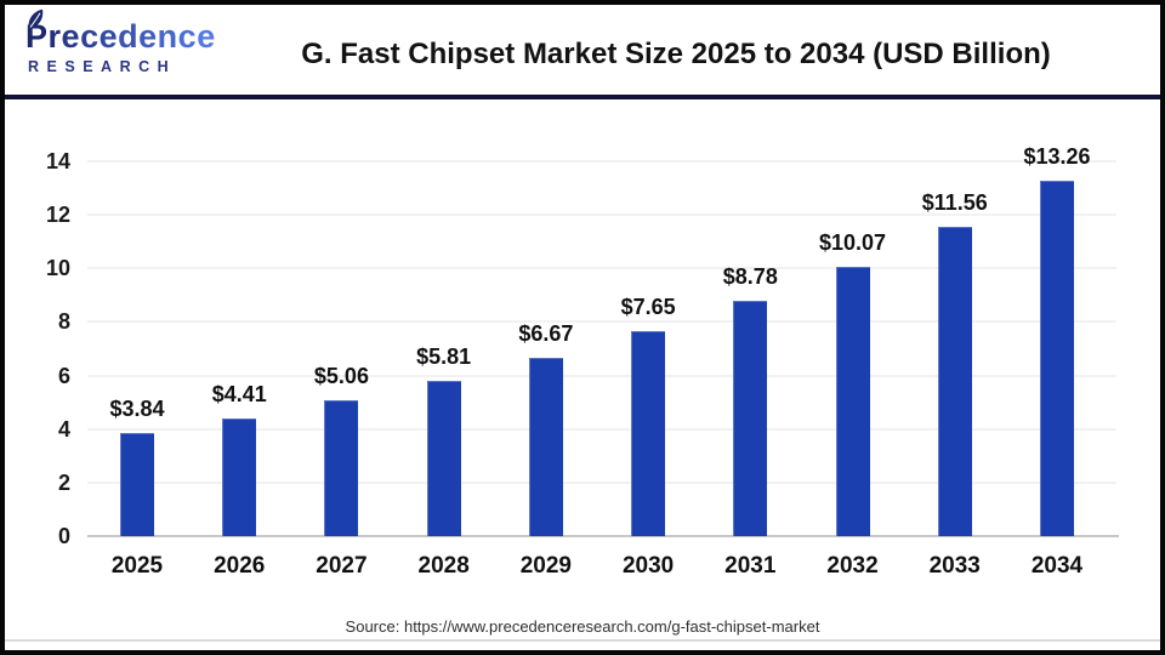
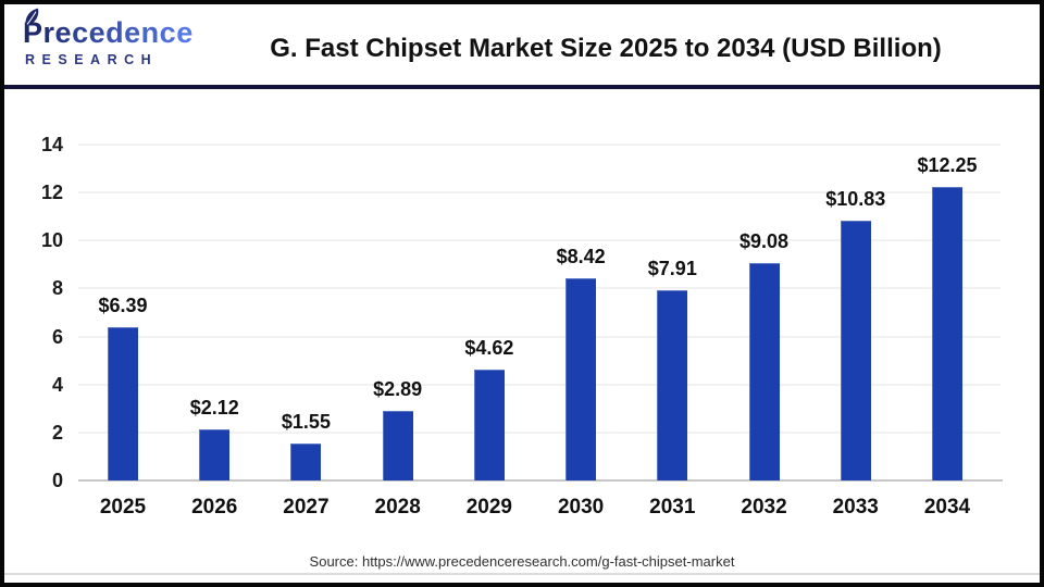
2025: $3.84 -> $6.39
2026: $4.41 -> $2.12
2027: $5.06 -> $1.55
2028: $5.81 -> $2.89
2029: $6.67 -> $4.62
2030: $7.65 -> $8.42
2031: $8.78 -> $7.91
2032: $10.07 -> $9.08
2033: $11.56 -> $10.83
2034: $13.26 -> $12.25
